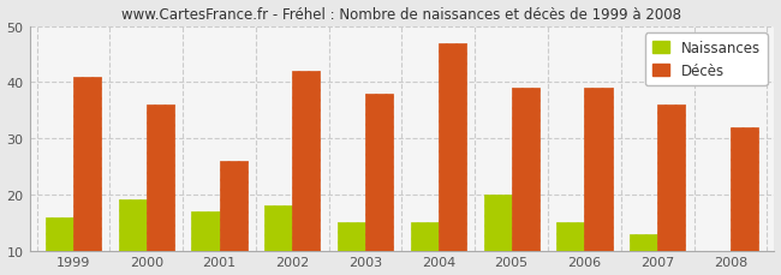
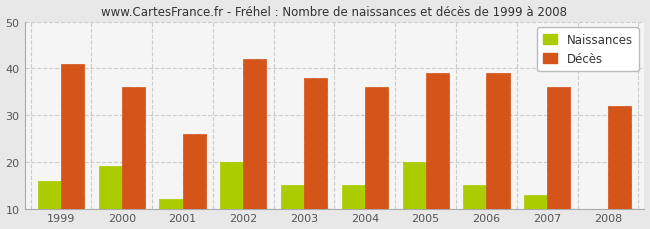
Naissances/2001: 17 -> 12
Naissances/2002: 18 -> 20
Décès/2004: 47 -> 36
